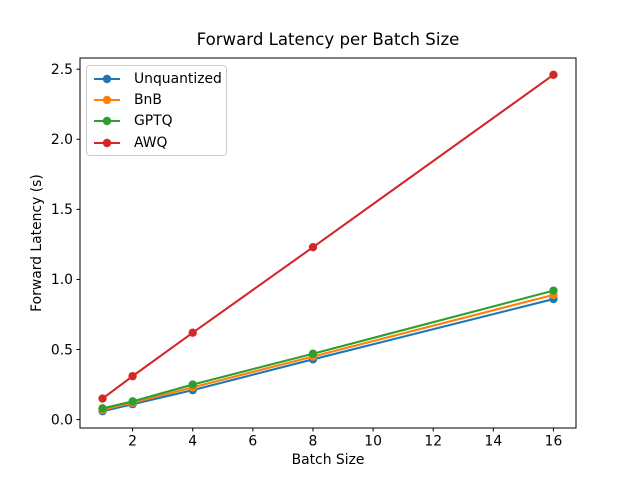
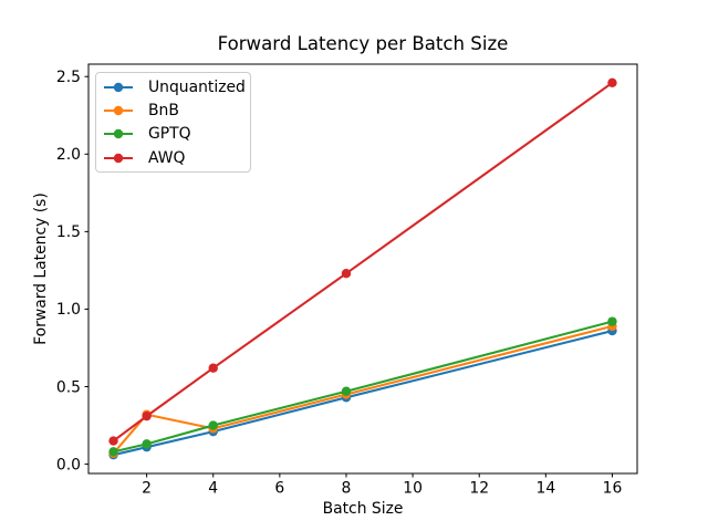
BnB/2: 0.12 -> 0.32
